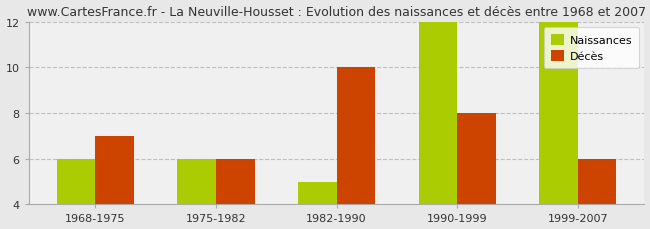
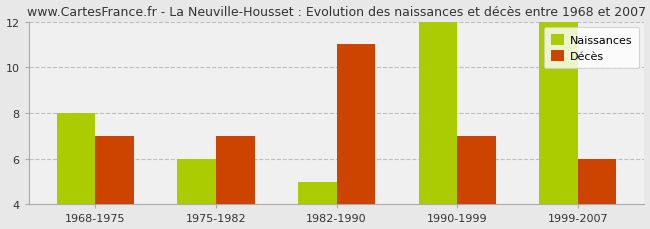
Naissances/1968-1975: 6 -> 8
Décès/1975-1982: 6 -> 7
Décès/1982-1990: 10 -> 11
Décès/1990-1999: 8 -> 7
